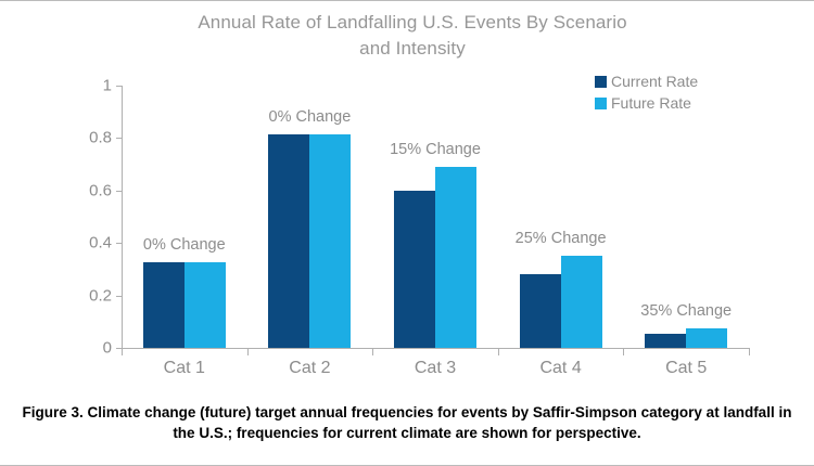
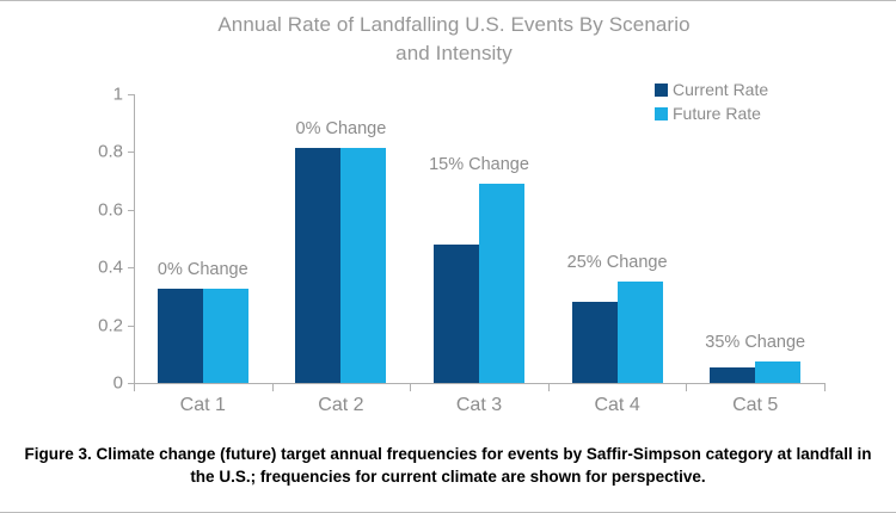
Current Rate/Cat 3: 0.60 -> 0.48
